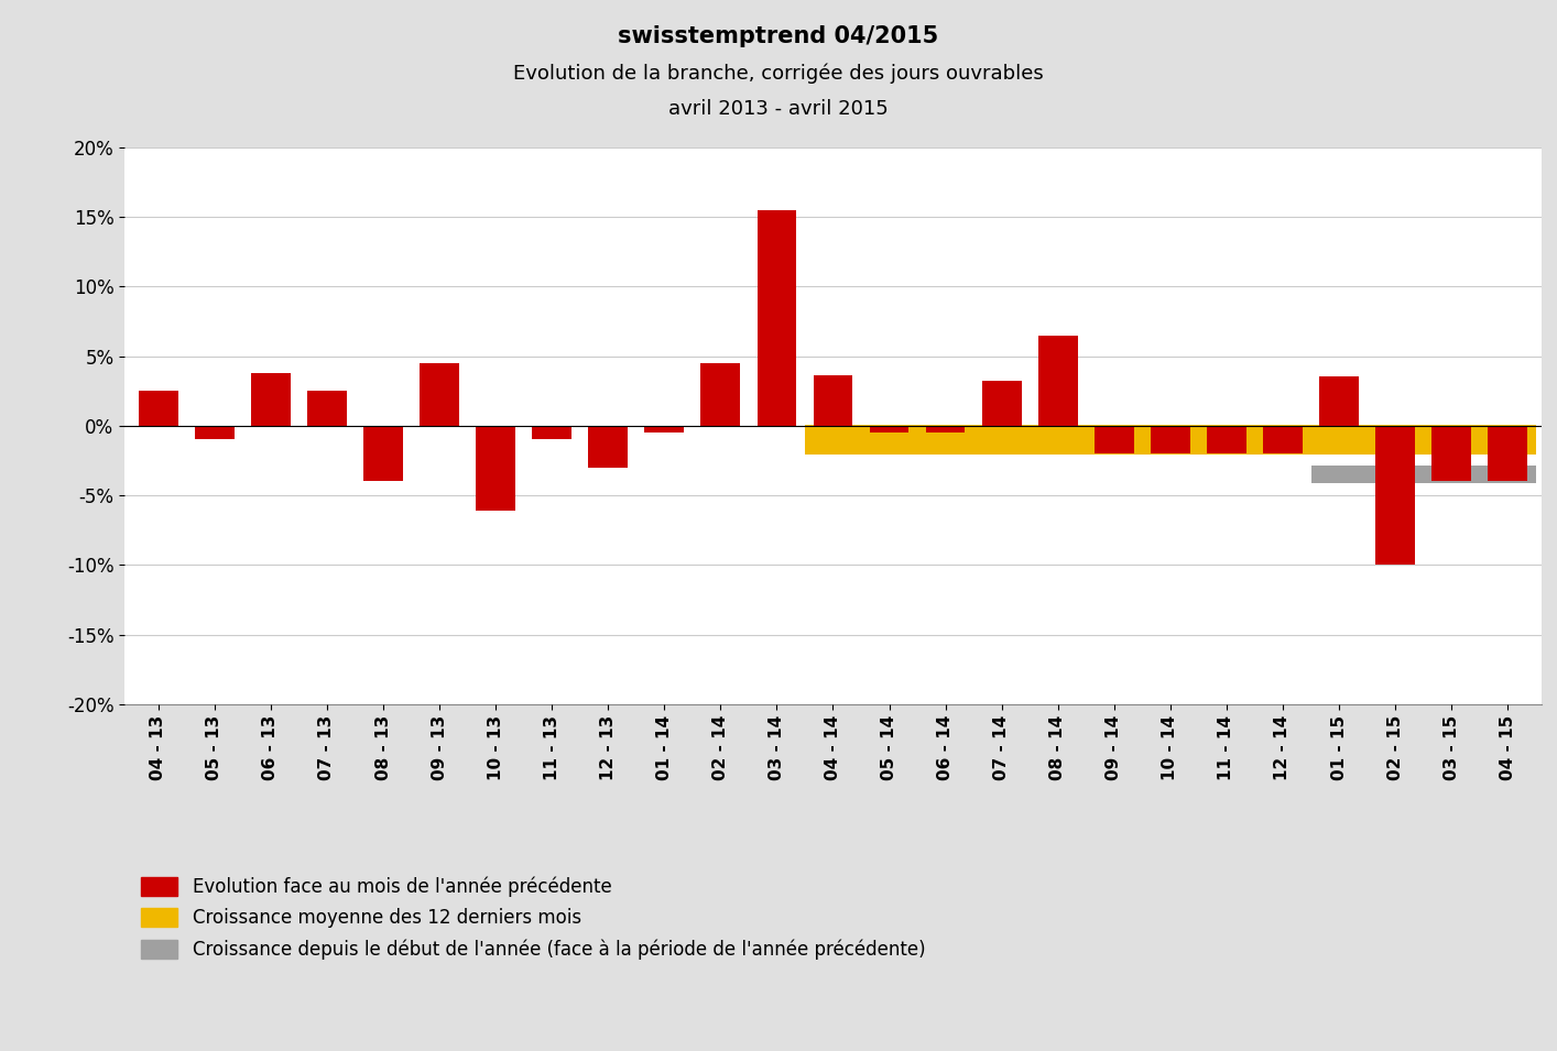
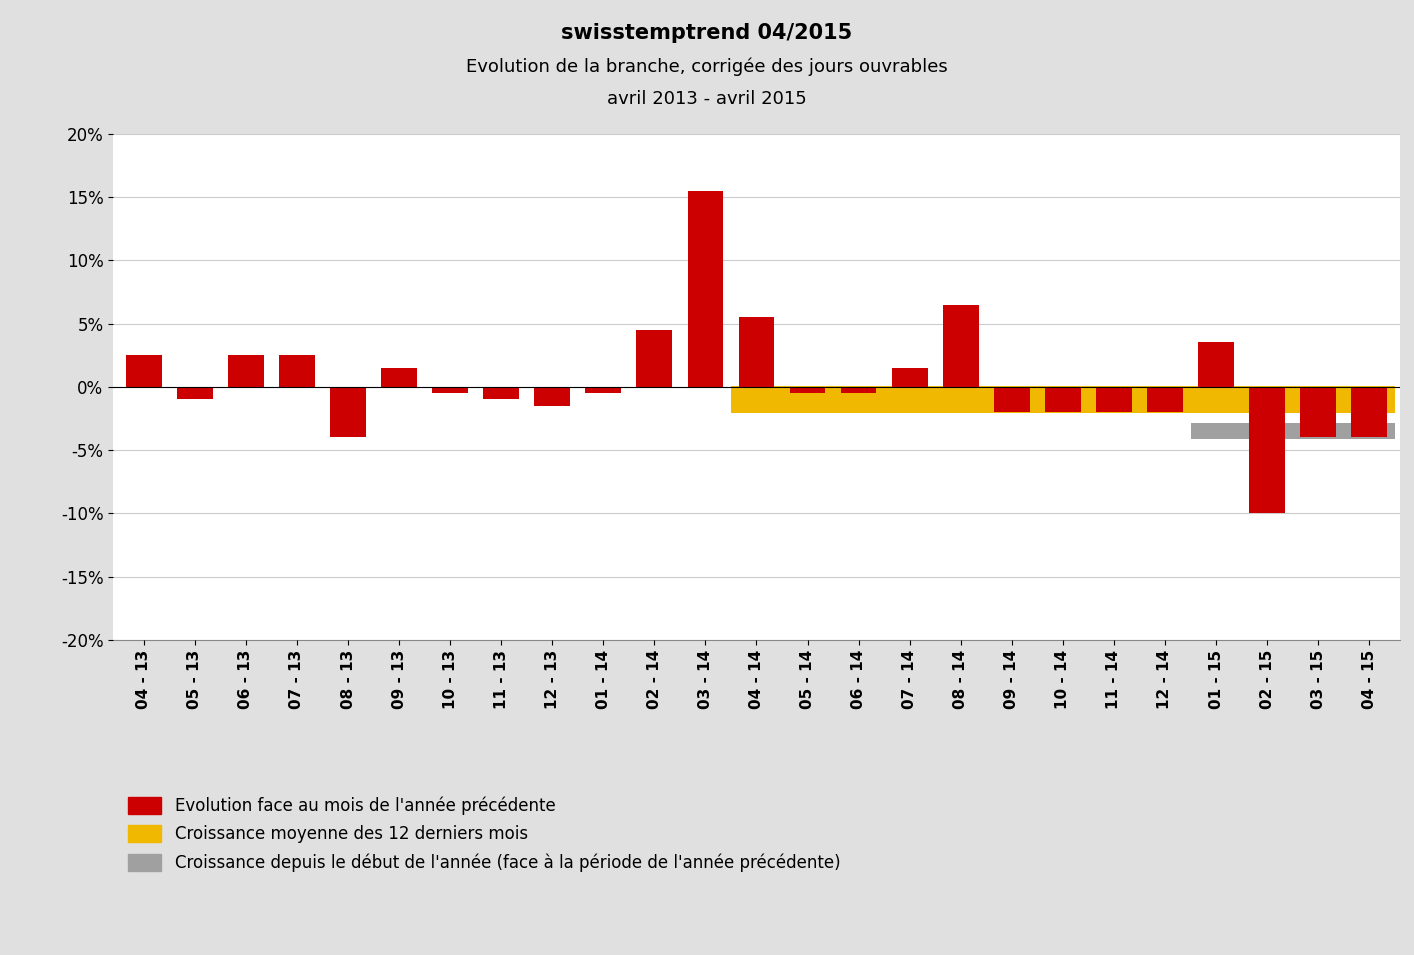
06 - 13: 3.8% -> 2.5%
09 - 13: 4.5% -> 1.5%
10 - 13: -6.1% -> -0.5%
12 - 13: -3.0% -> -1.5%
04 - 14: 3.6% -> 5.5%
07 - 14: 3.2% -> 1.5%
